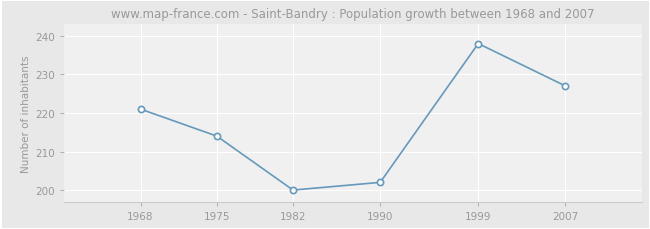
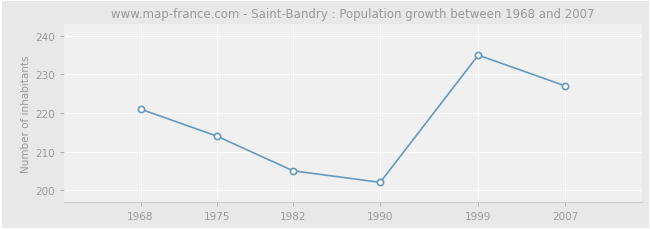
1982: 200 -> 205
1999: 238 -> 235
